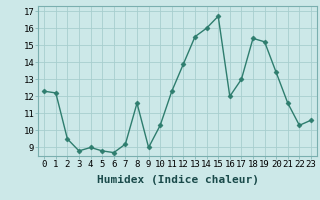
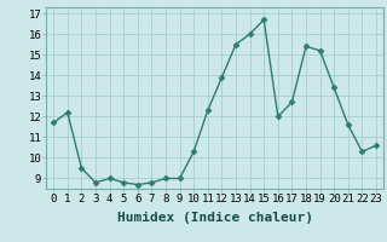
0: 12.3 -> 11.7
7: 9.2 -> 8.8
8: 11.6 -> 9.0
17: 13.0 -> 12.7
